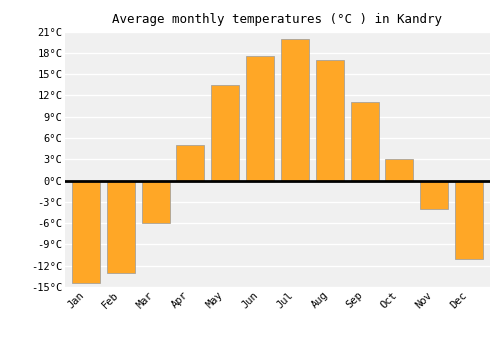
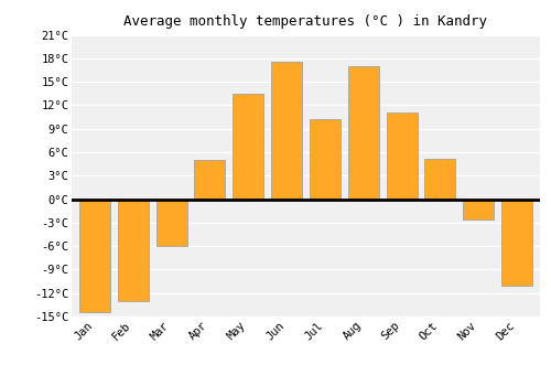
Jul: 20.0°C -> 10.2°C
Oct: 3.0°C -> 5.2°C
Nov: -4.0°C -> -2.6°C
